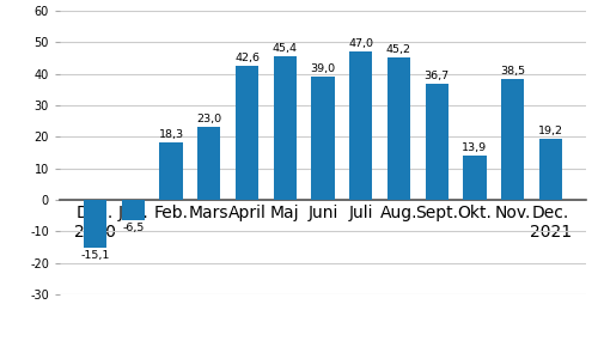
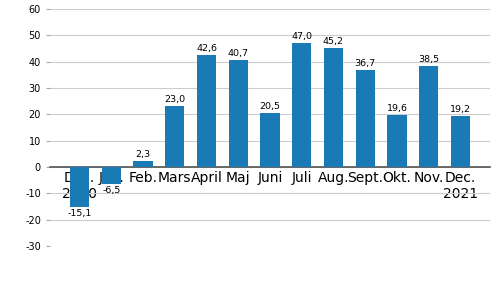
Feb.: 18,3 -> 2,3
Maj: 45,4 -> 40,7
Juni: 39,0 -> 20,5
Okt.: 13,9 -> 19,6
